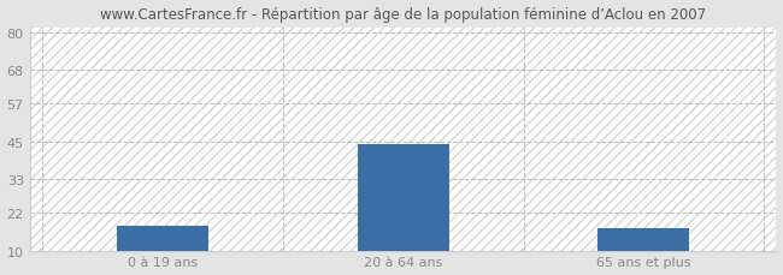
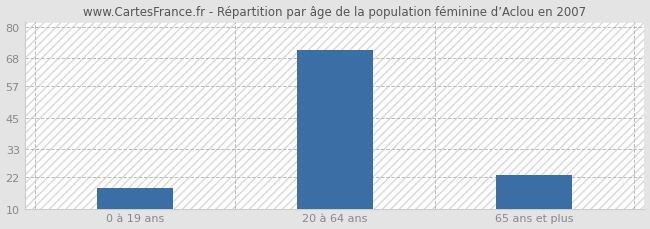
20 à 64 ans: 44 -> 71
65 ans et plus: 17 -> 23
